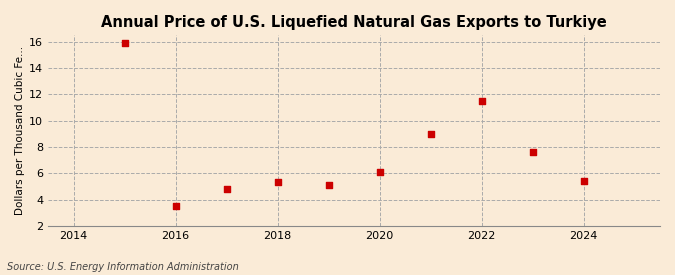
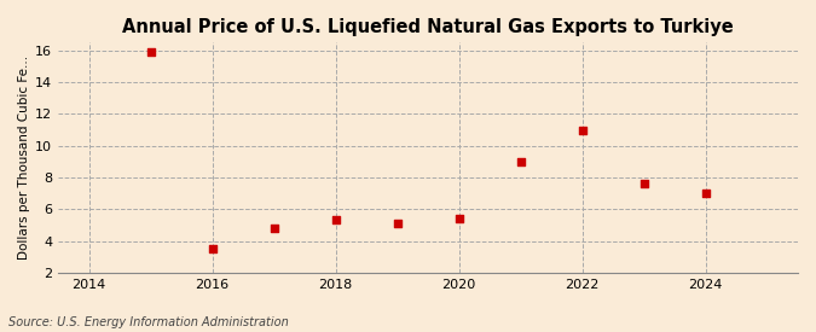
2020: 6.1 -> 5.4
2022: 11.5 -> 11.0
2024: 5.4 -> 7.0
